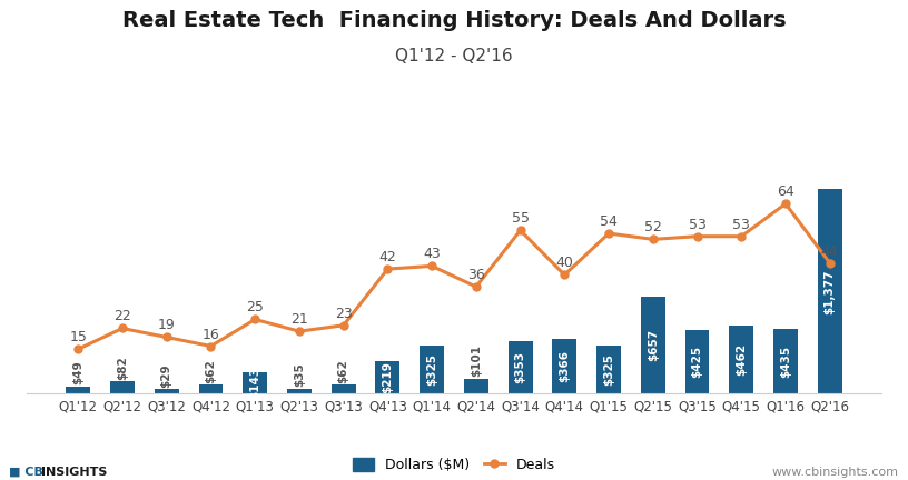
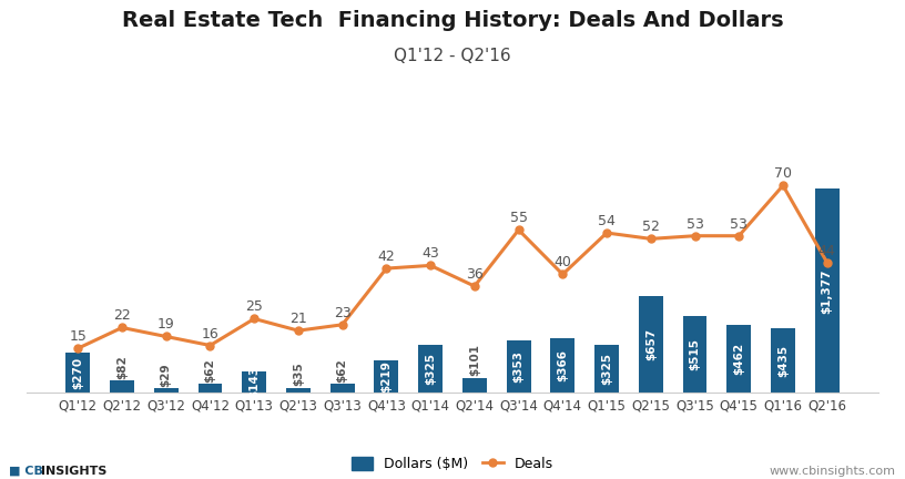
Dollars ($M)/Q1'12: $49 -> $270
Dollars ($M)/Q3'15: $425 -> $515
Deals/Q1'16: 64 -> 70
